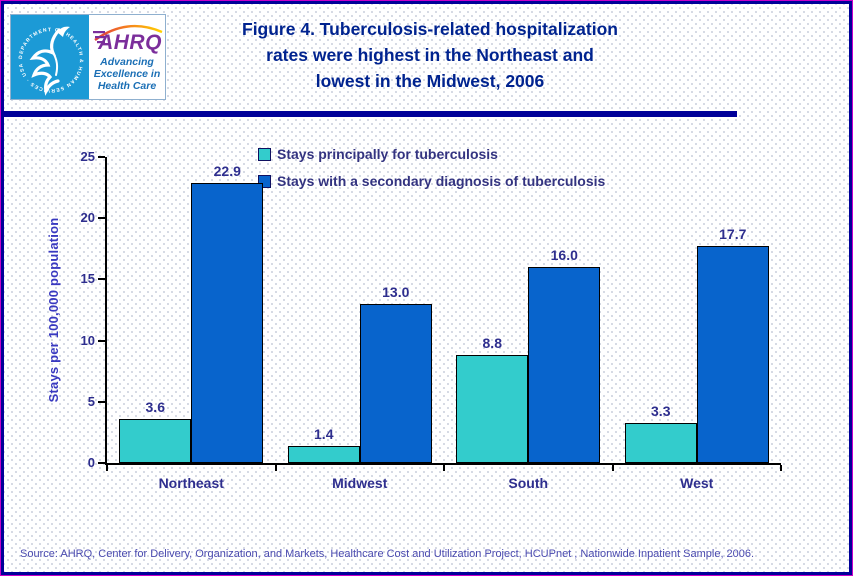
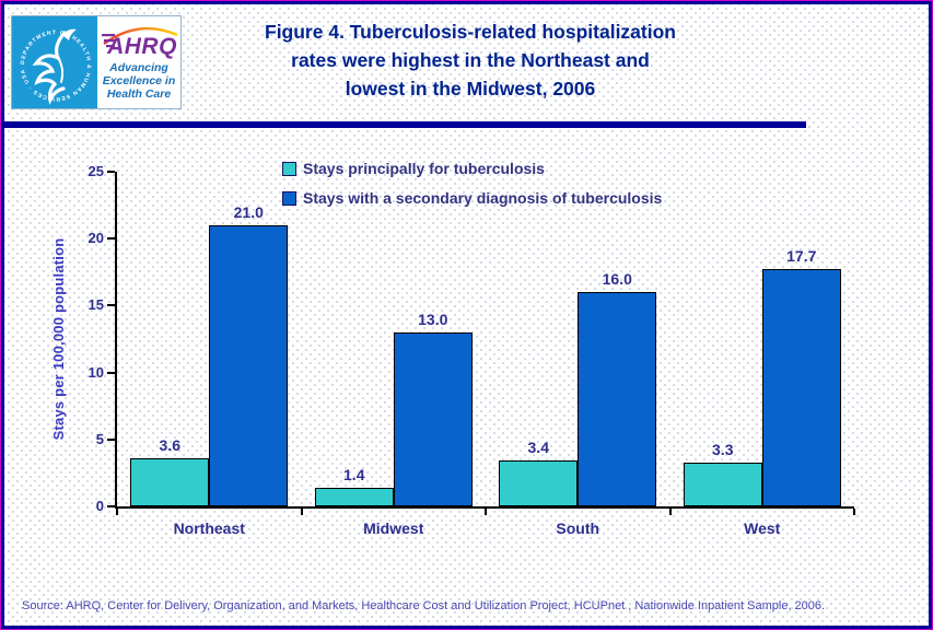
Stays with a secondary diagnosis of tuberculosis/Northeast: 22.9 -> 21.0
Stays principally for tuberculosis/South: 8.8 -> 3.4
